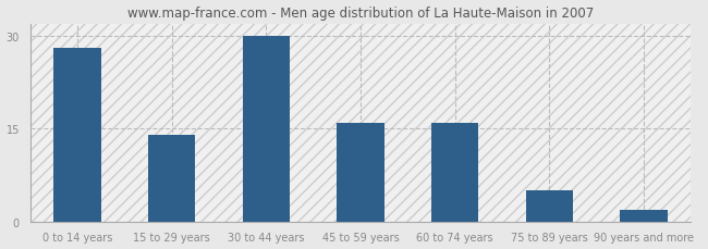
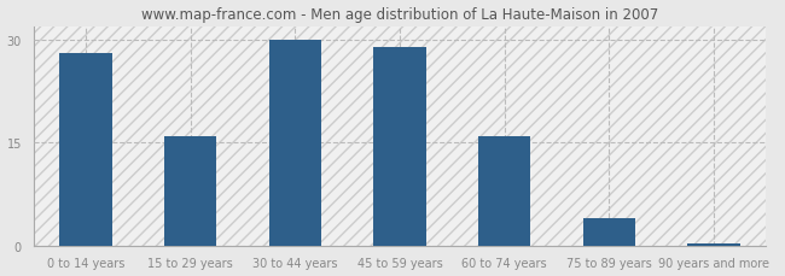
15 to 29 years: 14.0 -> 16.0
45 to 59 years: 16.0 -> 29.0
75 to 89 years: 5.0 -> 4.0
90 years and more: 1.8 -> 0.3
